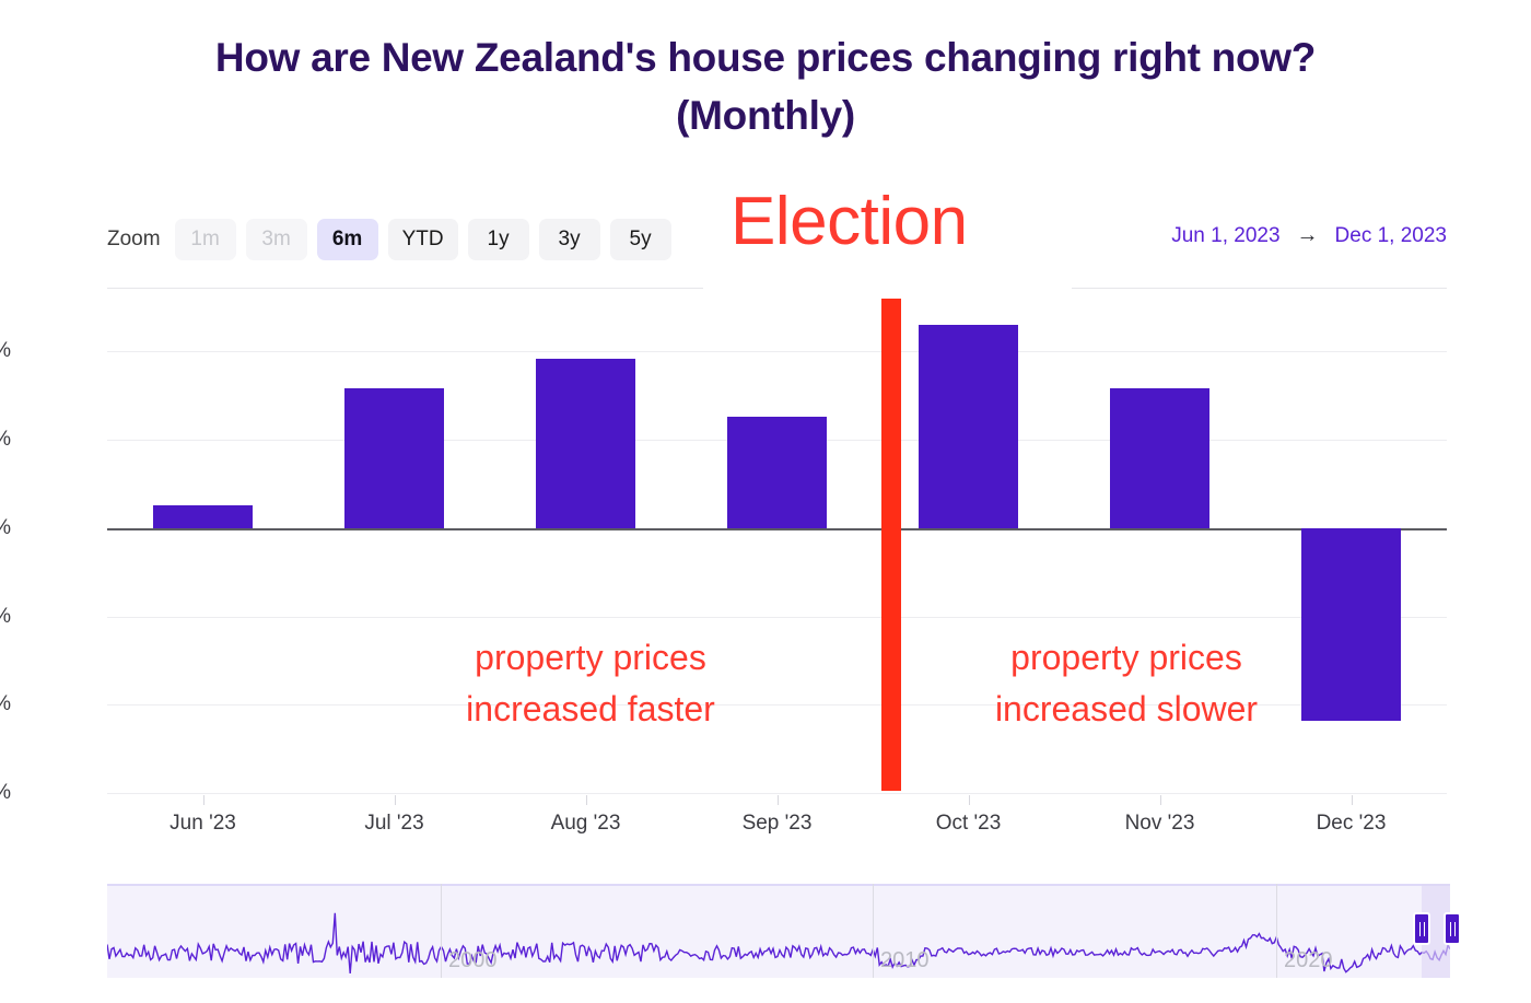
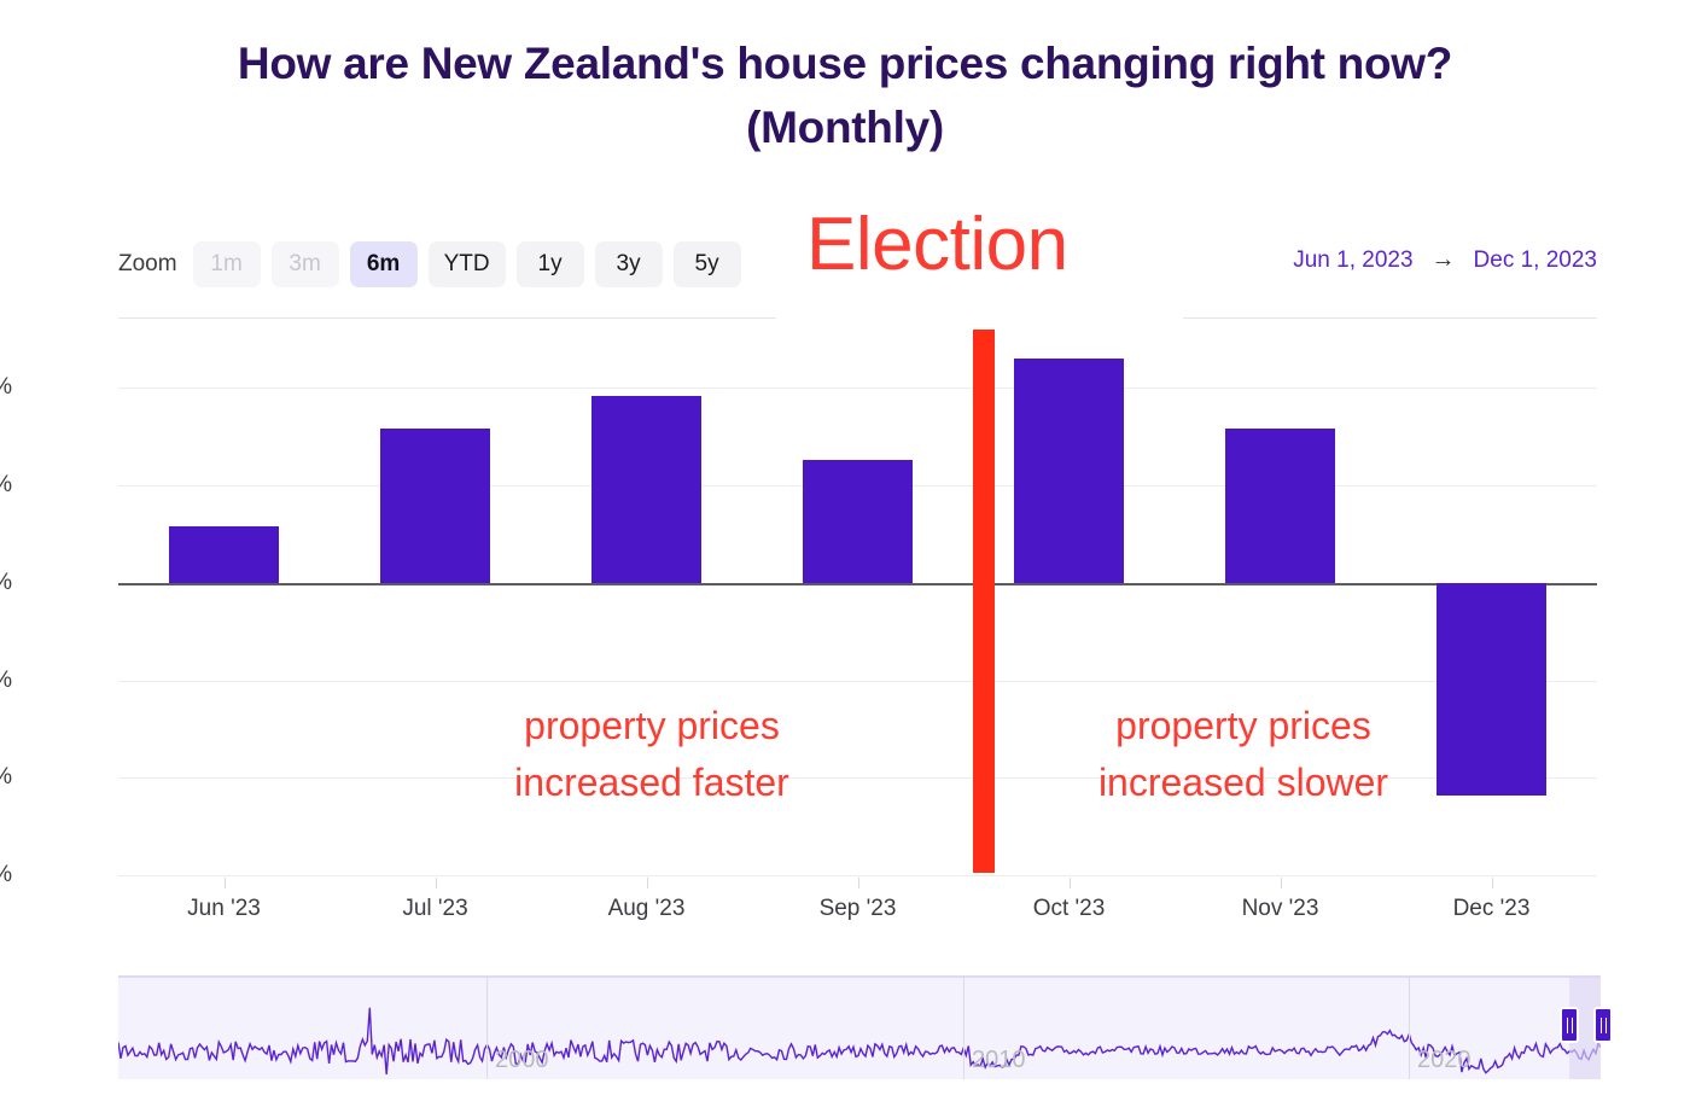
Jun '23: 0.13% -> 0.29%
